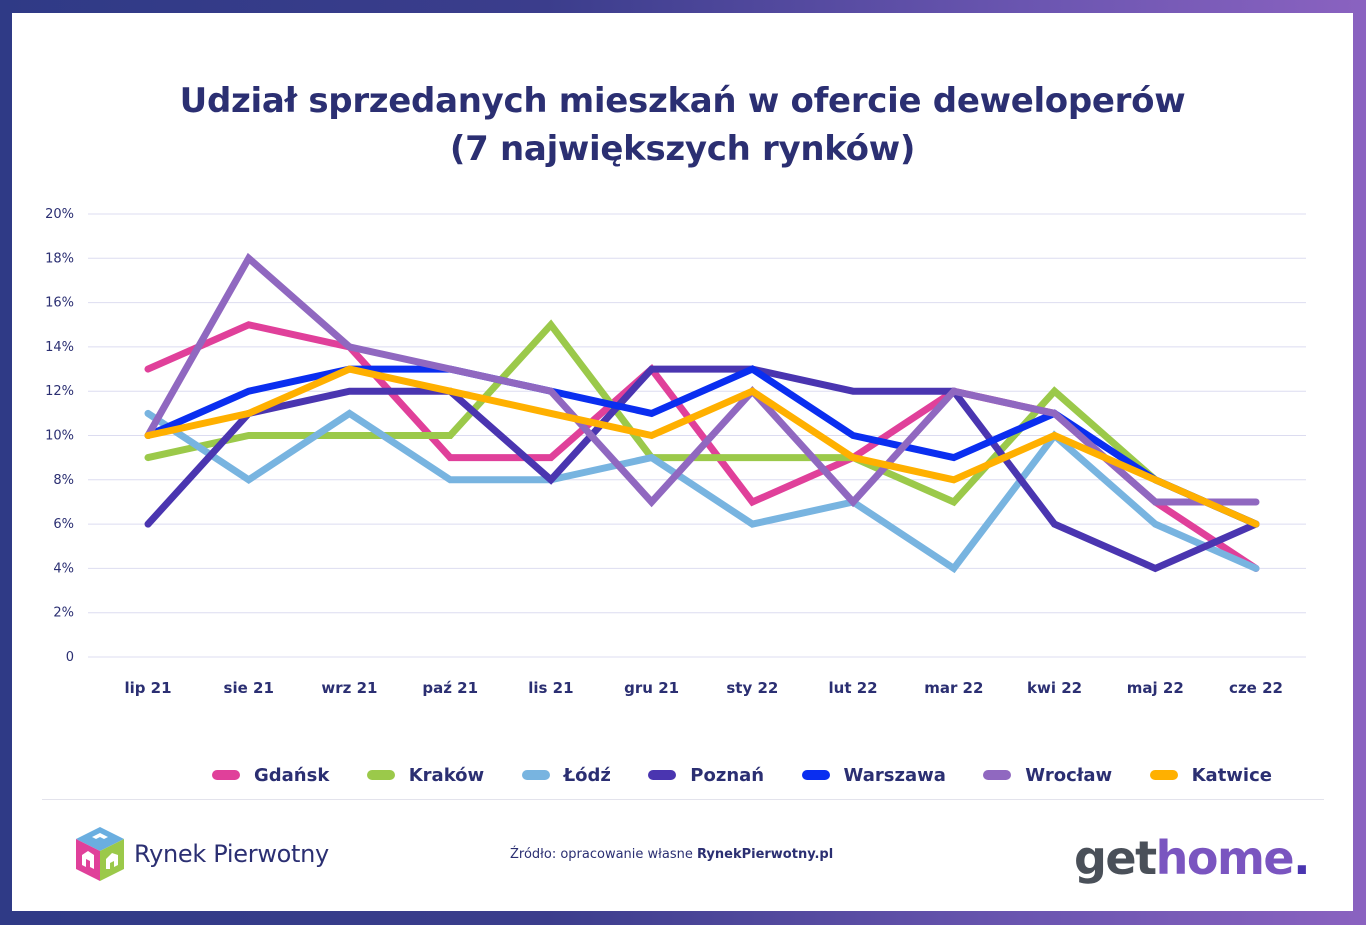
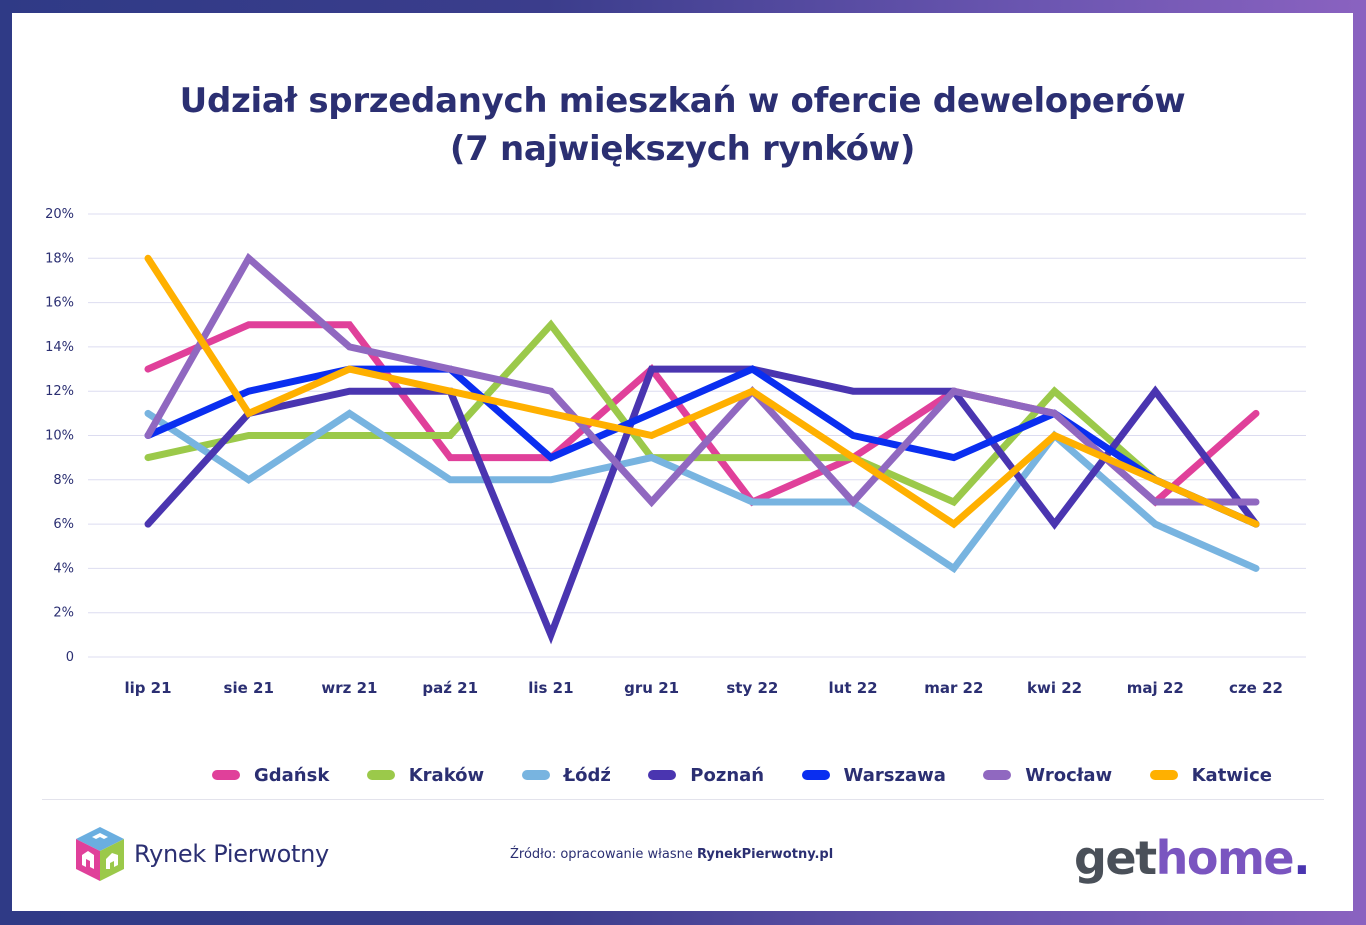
Katwice/lip 21: 10% -> 18%
Gdańsk/wrz 21: 14% -> 15%
Poznań/lis 21: 8% -> 1%
Warszawa/lis 21: 12% -> 9%
Łódź/sty 22: 6% -> 7%
Katwice/mar 22: 8% -> 6%
Poznań/maj 22: 4% -> 12%
Gdańsk/cze 22: 4% -> 11%
